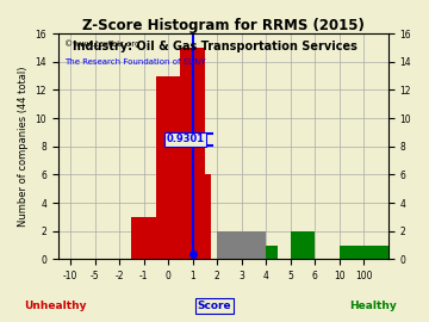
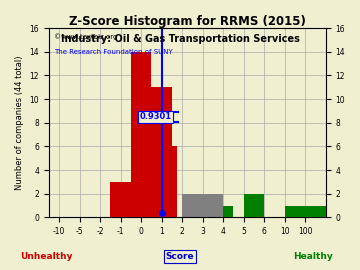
0: 13 -> 14
1: 15 -> 11
